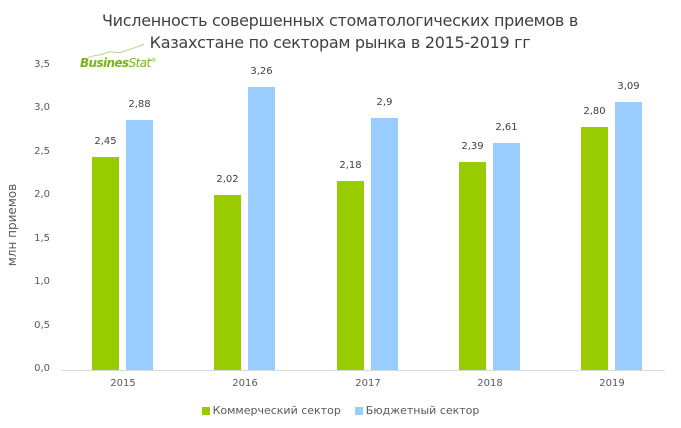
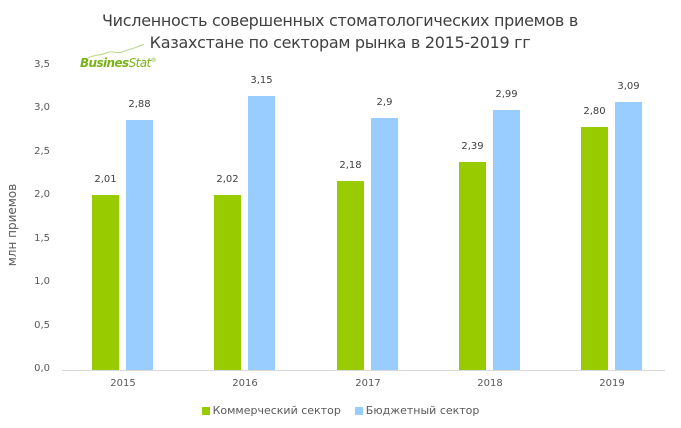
Коммерческий сектор/2015: 2,45 -> 2,01
Бюджетный сектор/2016: 3,26 -> 3,15
Бюджетный сектор/2018: 2,61 -> 2,99
